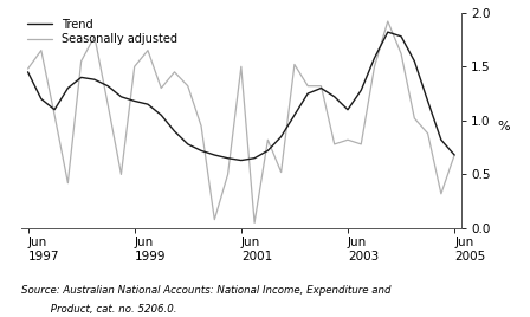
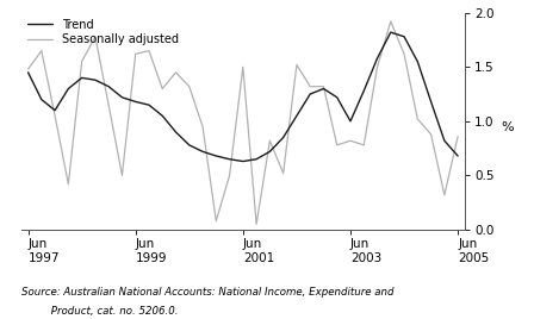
Seasonally adjusted/Jun 1999: 1.50 -> 1.62
Trend/Jun 2003: 1.10 -> 1.00
Seasonally adjusted/Jun 2005: 0.68 -> 0.86
